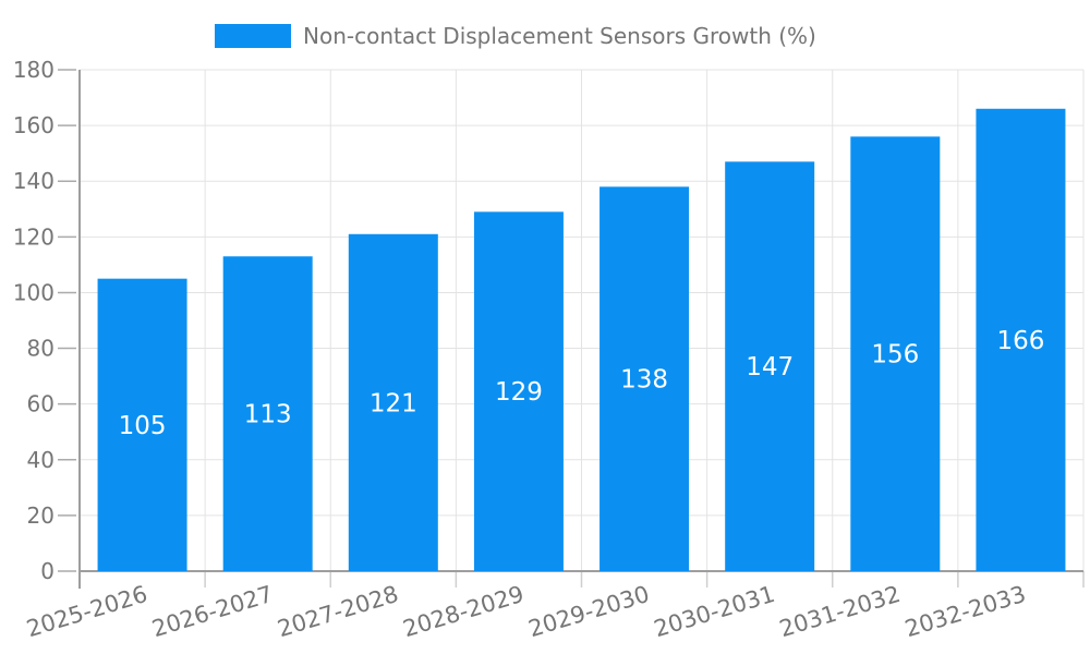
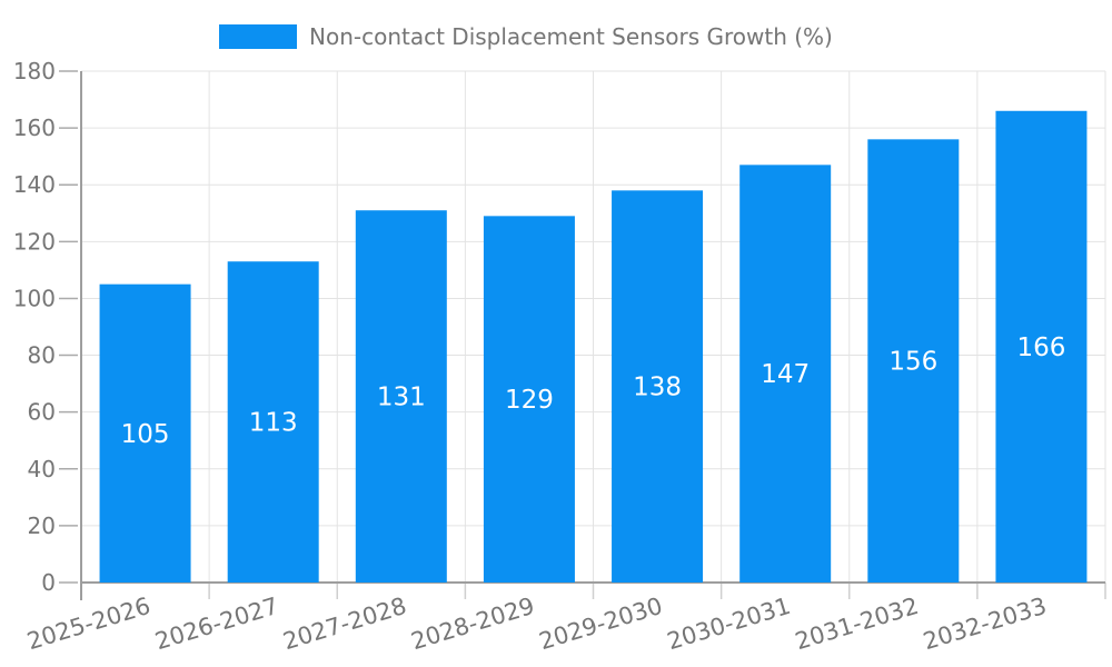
2027-2028: 121 -> 131
